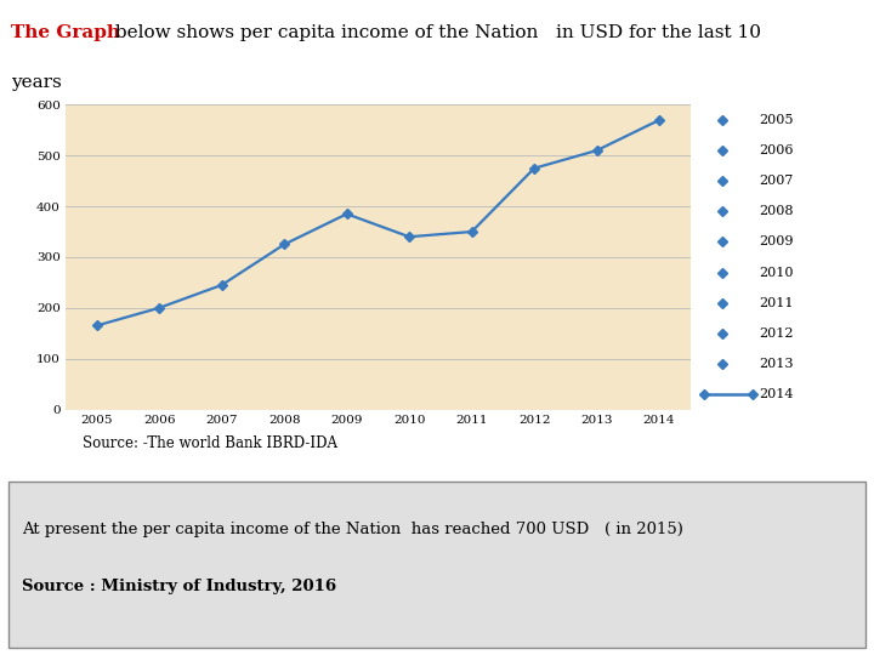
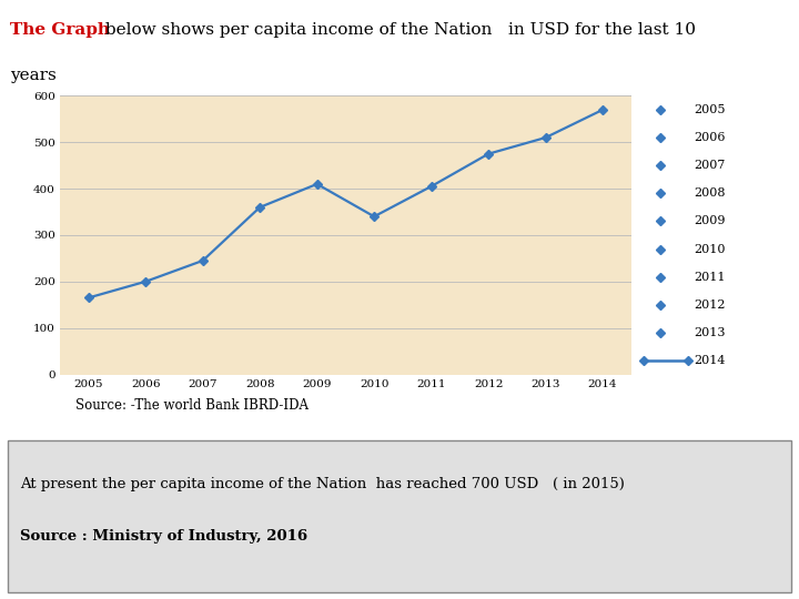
2008: 325 -> 360
2009: 385 -> 410
2011: 350 -> 405
